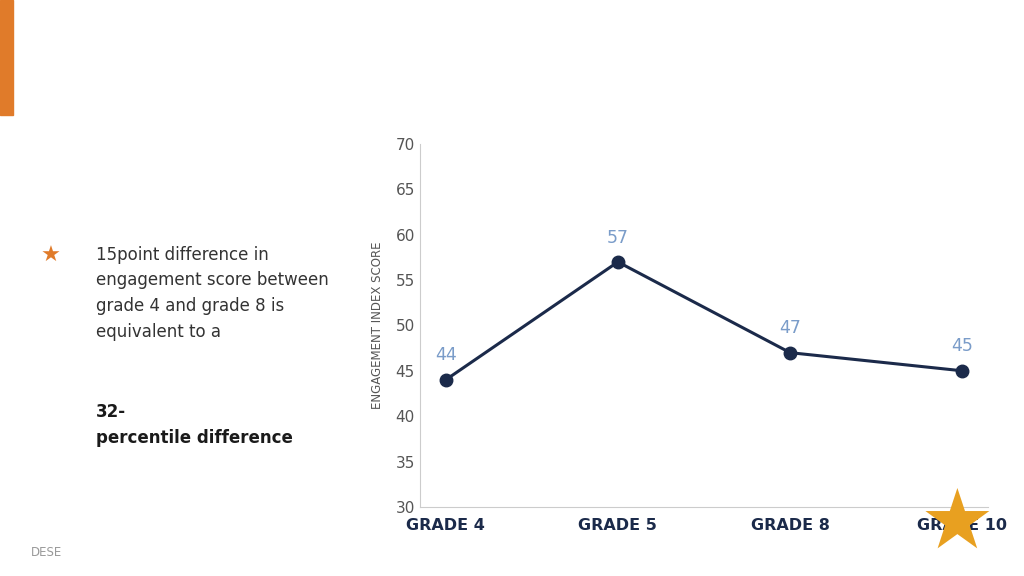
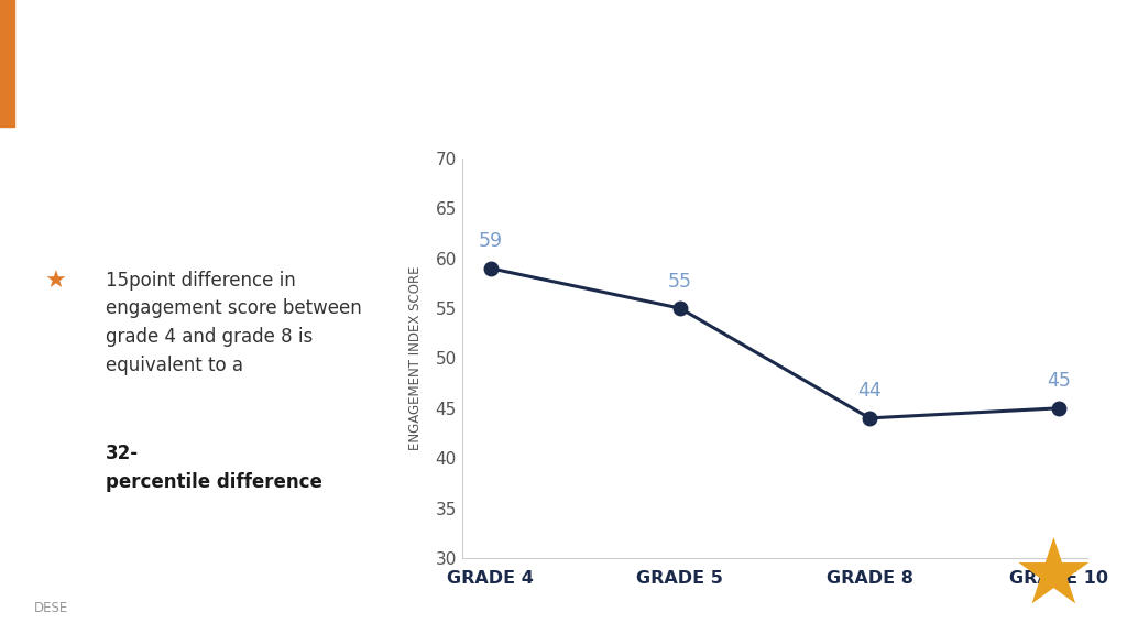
GRADE 4: 44 -> 59
GRADE 5: 57 -> 55
GRADE 8: 47 -> 44
